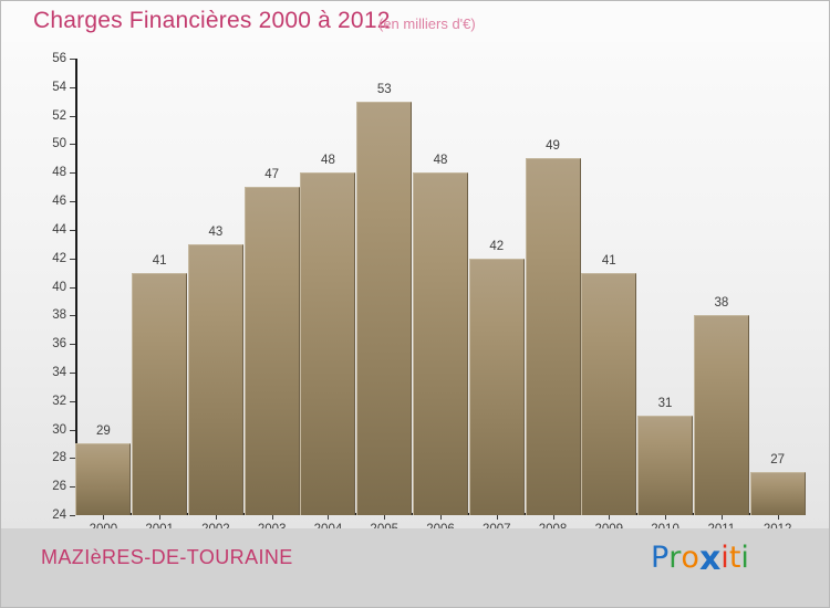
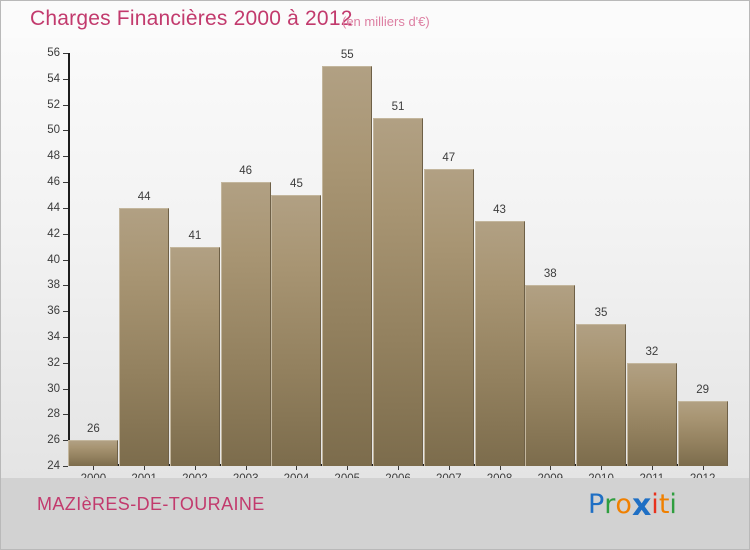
2000: 29 -> 26
2001: 41 -> 44
2002: 43 -> 41
2003: 47 -> 46
2004: 48 -> 45
2005: 53 -> 55
2006: 48 -> 51
2007: 42 -> 47
2008: 49 -> 43
2009: 41 -> 38
2010: 31 -> 35
2011: 38 -> 32
2012: 27 -> 29
